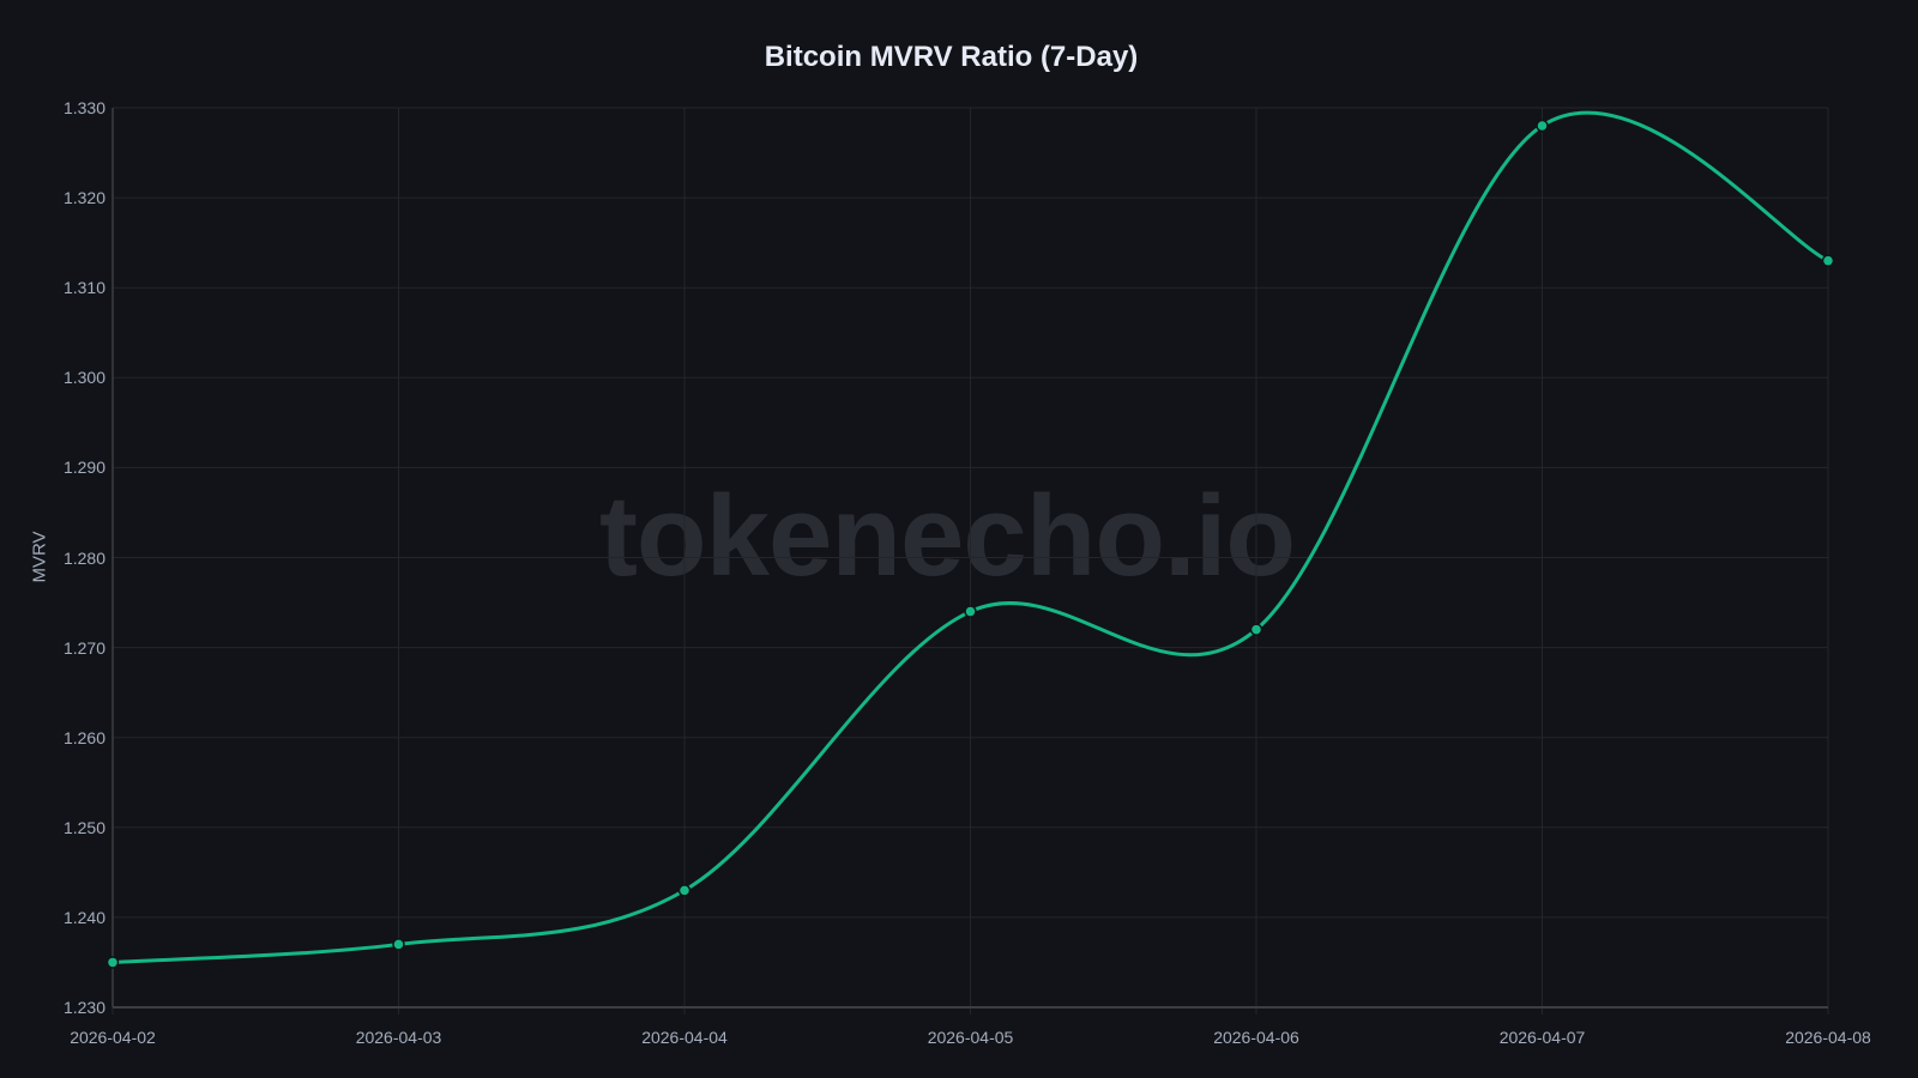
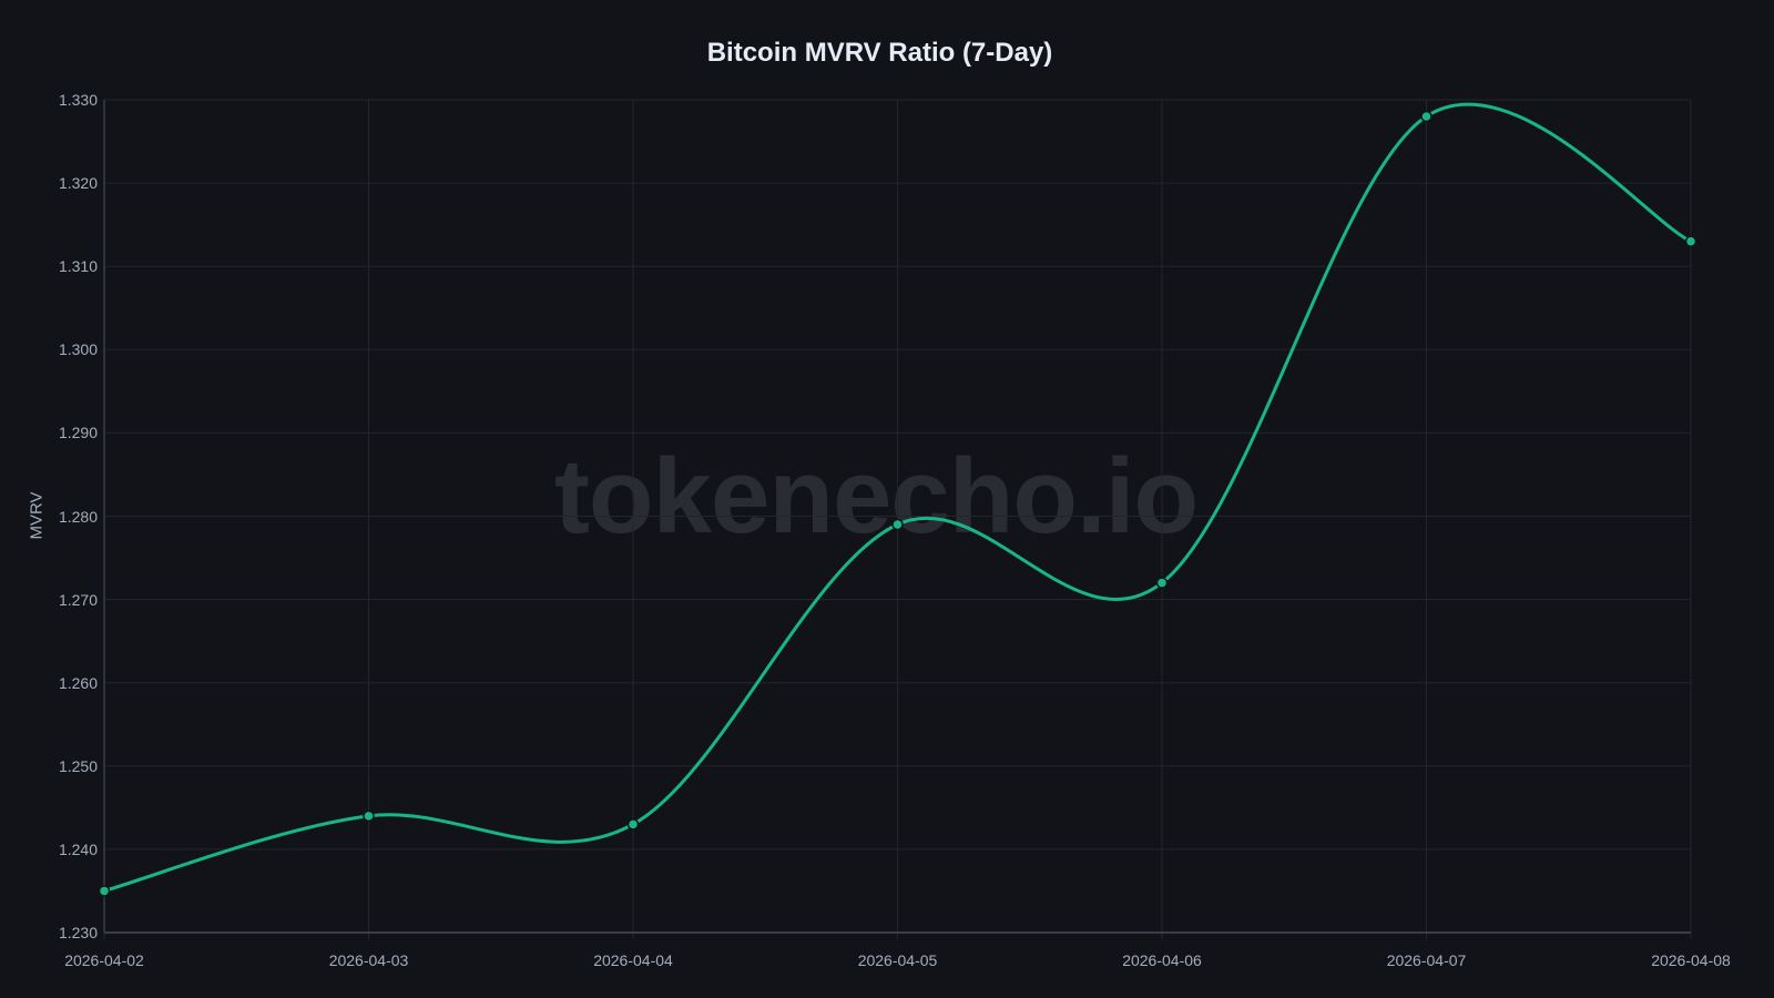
2026-04-03: 1.237 -> 1.244
2026-04-05: 1.274 -> 1.279
